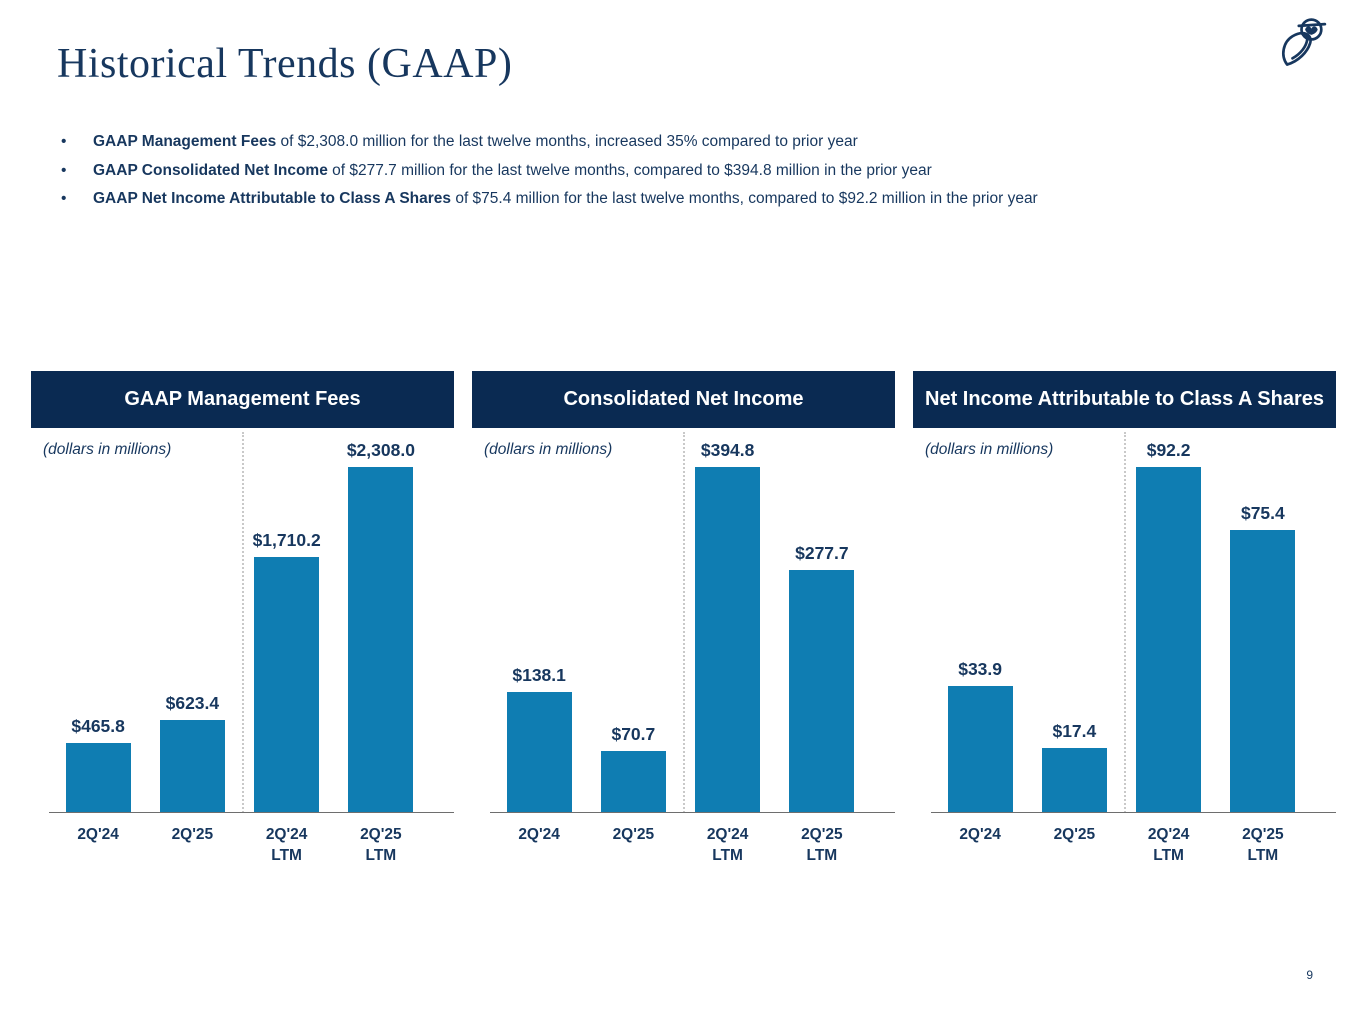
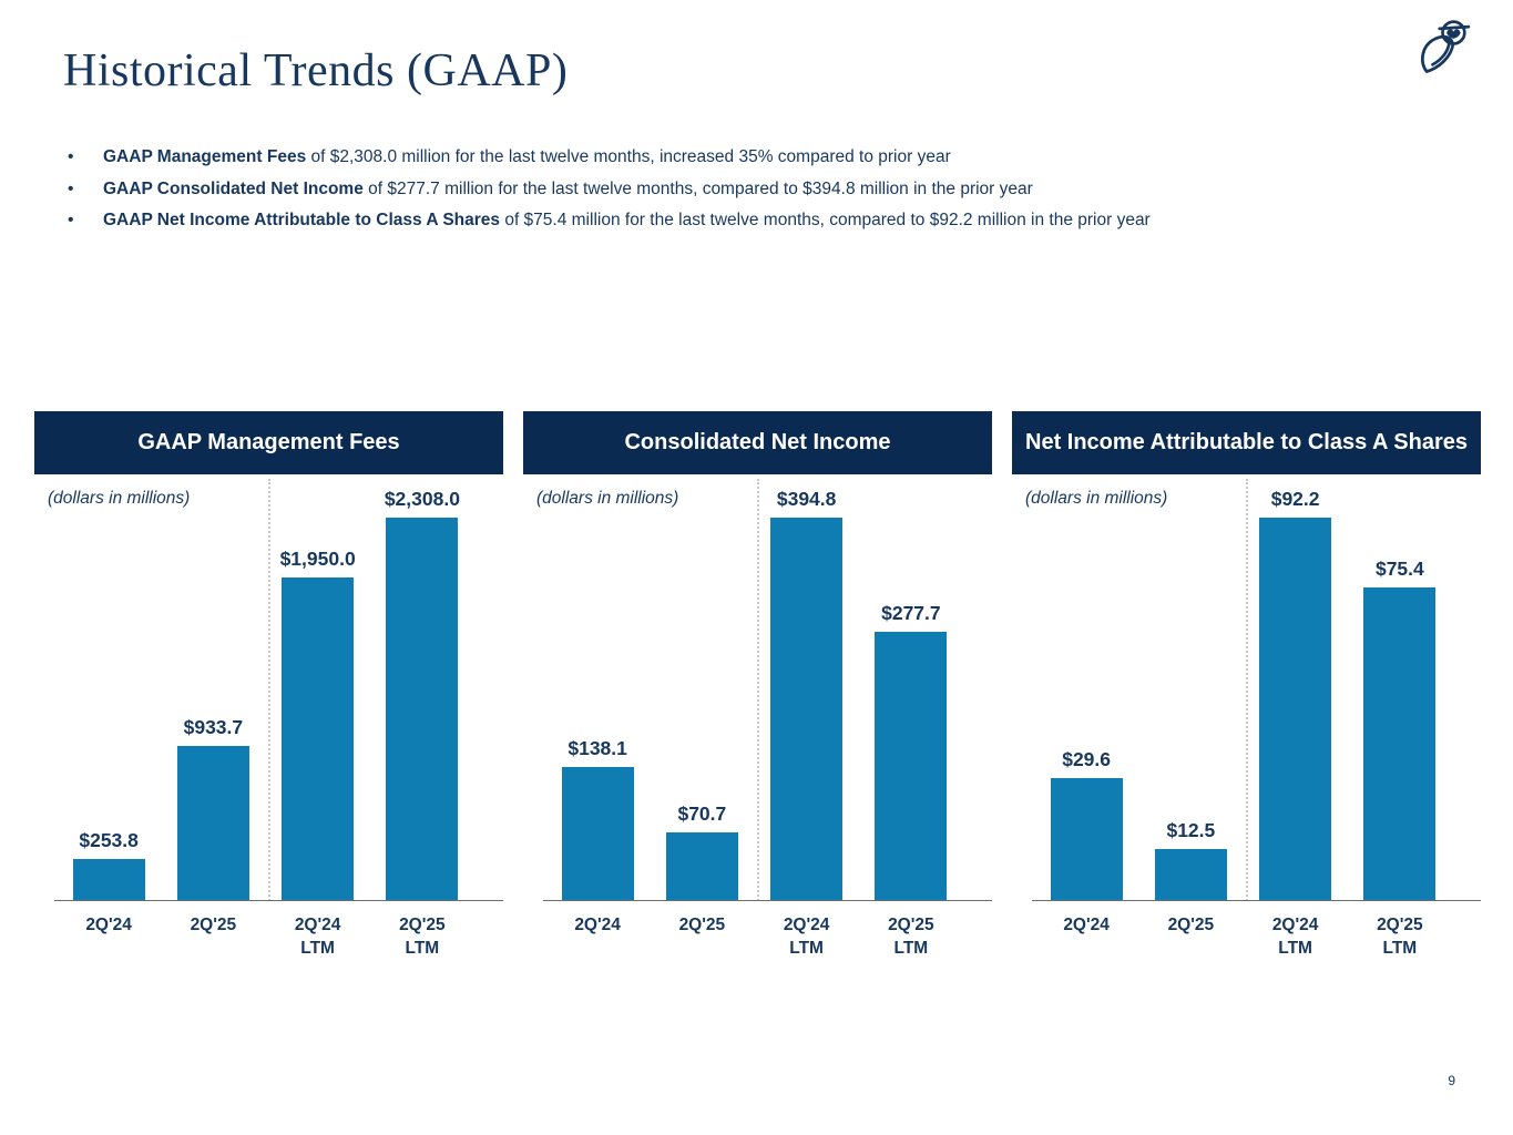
GAAP Management Fees/2Q'24: $465.8 -> $253.8
GAAP Management Fees/2Q'25: $623.4 -> $933.7
GAAP Management Fees/2Q'24 LTM: $1,710.2 -> $1,950.0
Net Income Attributable to Class A Shares/2Q'24: $33.9 -> $29.6
Net Income Attributable to Class A Shares/2Q'25: $17.4 -> $12.5
